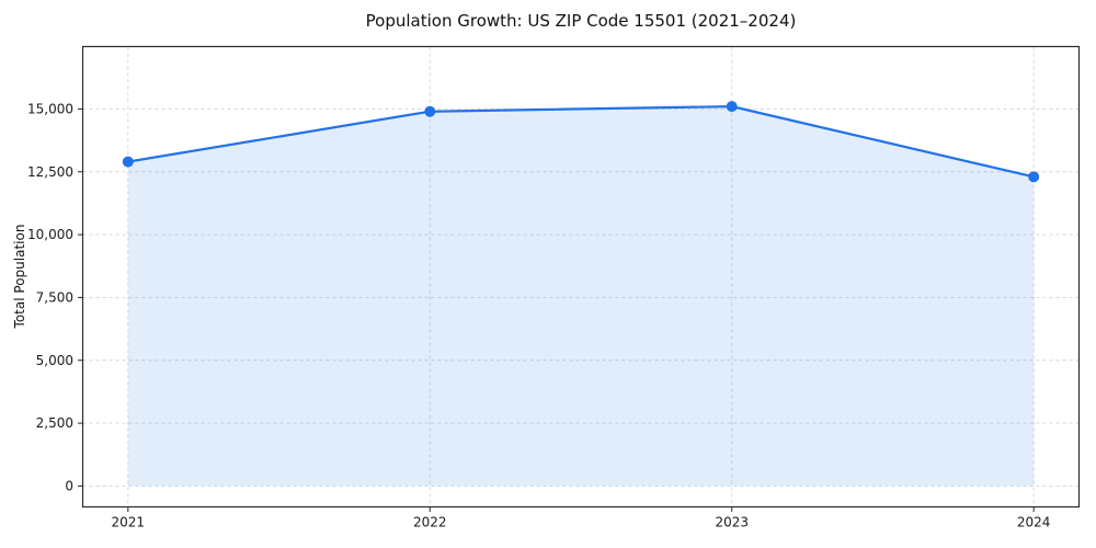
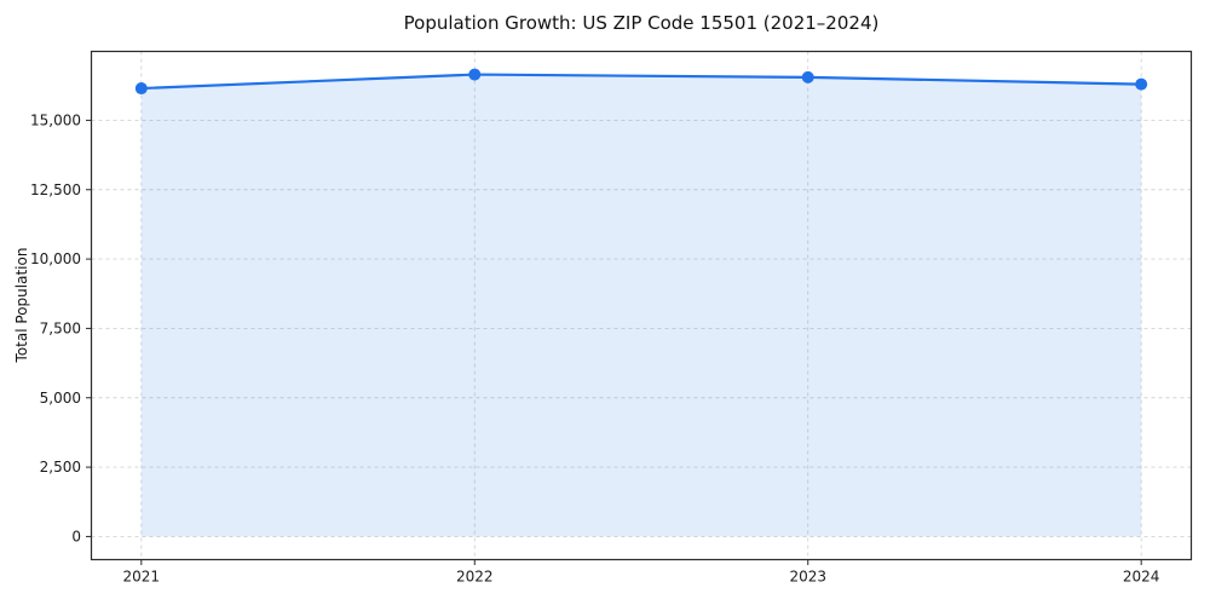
2021: 12900 -> 16200
2022: 14900 -> 16600
2023: 15100 -> 16600
2024: 12300 -> 16300
